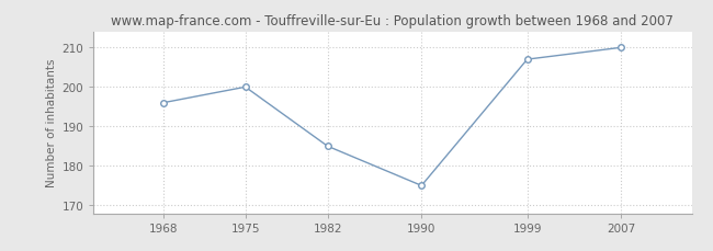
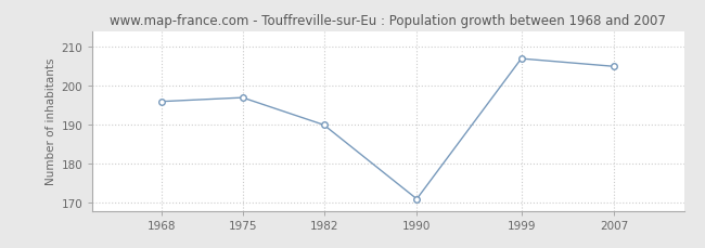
1975: 200 -> 197
1982: 185 -> 190
1990: 175 -> 171
2007: 210 -> 205
